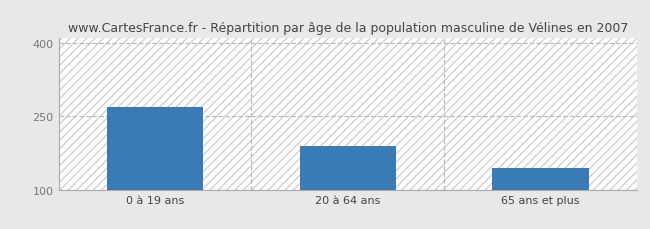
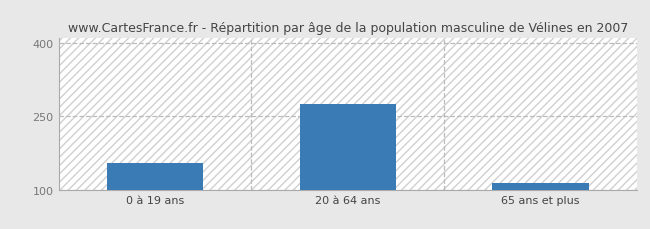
0 à 19 ans: 270 -> 155
20 à 64 ans: 190 -> 275
65 ans et plus: 145 -> 115
